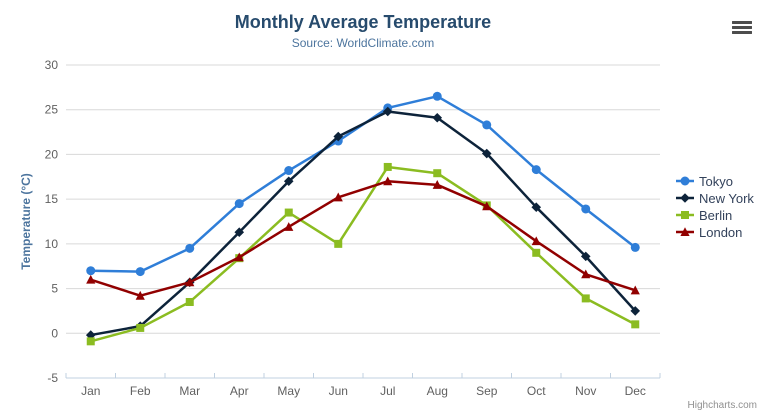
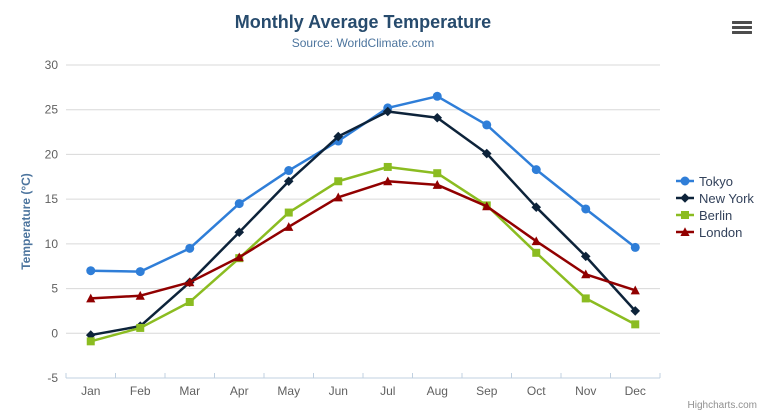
London/Jan: 6 -> 4
Berlin/Jun: 10 -> 17
